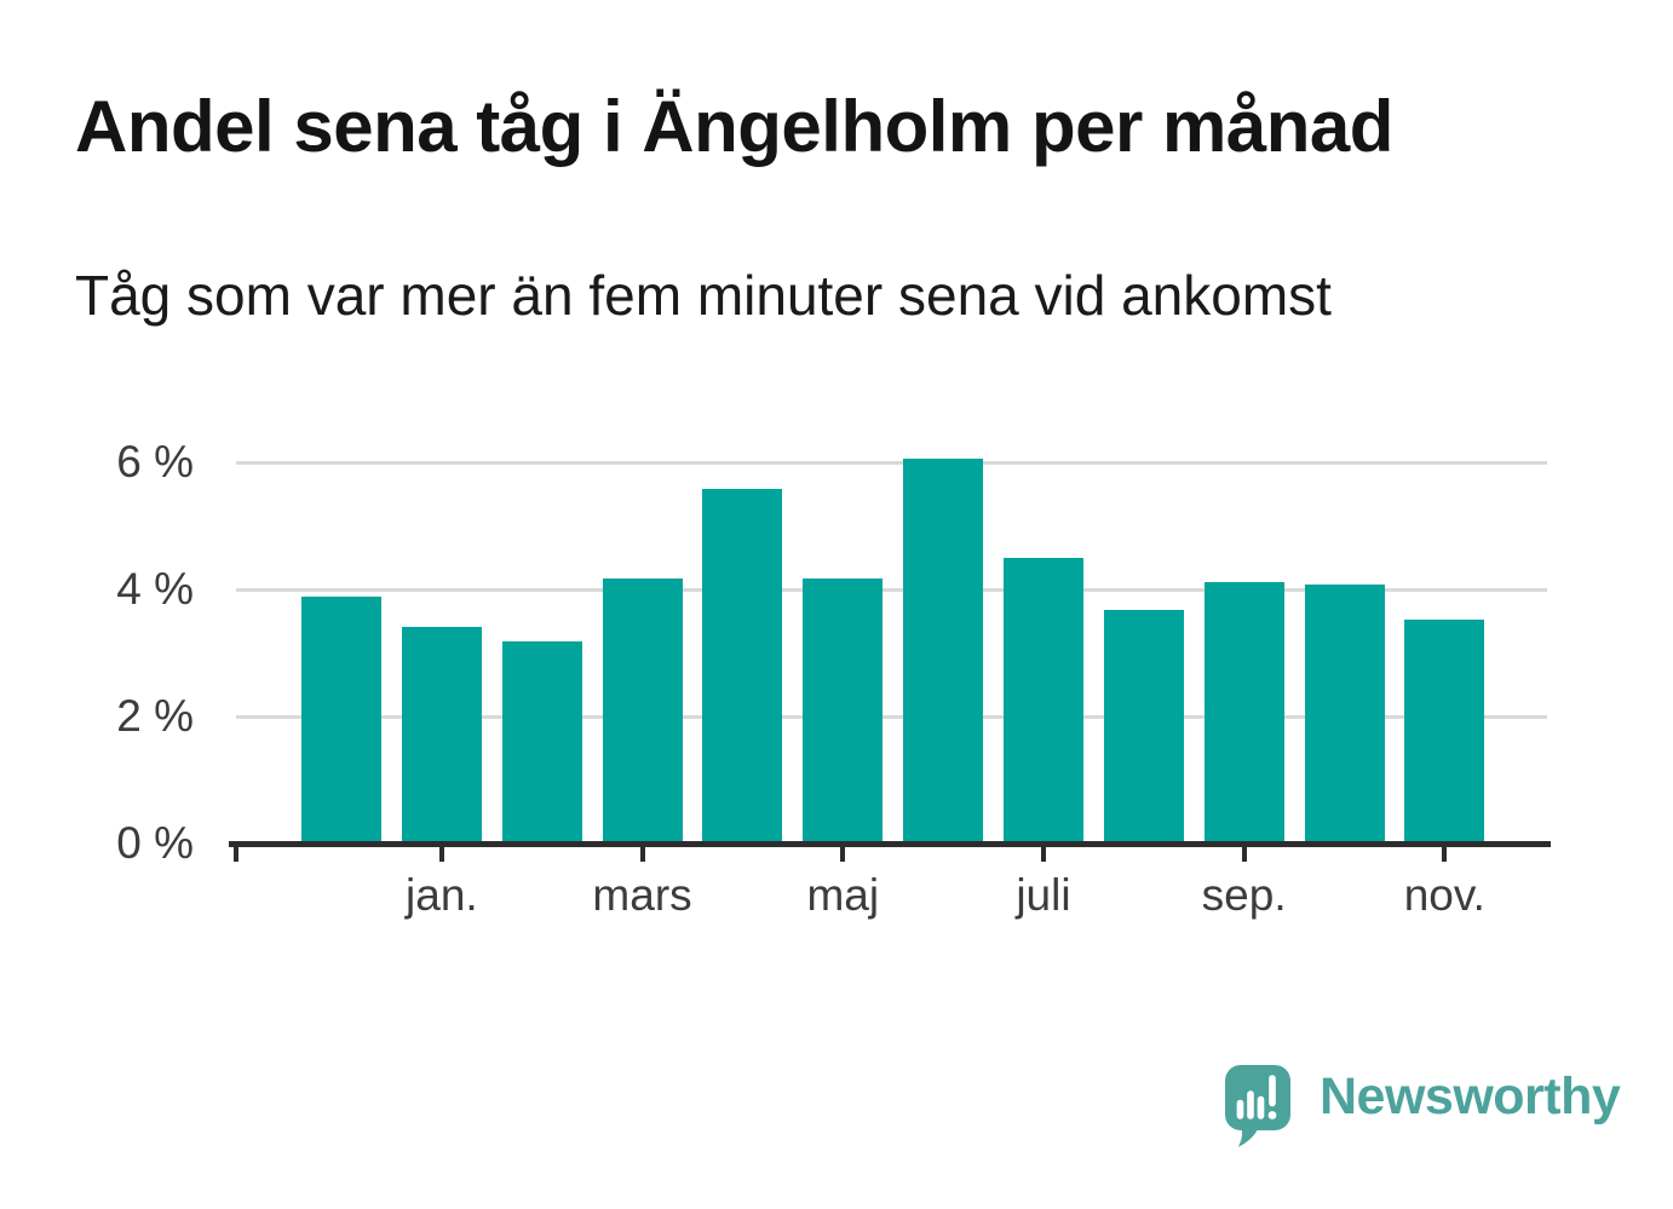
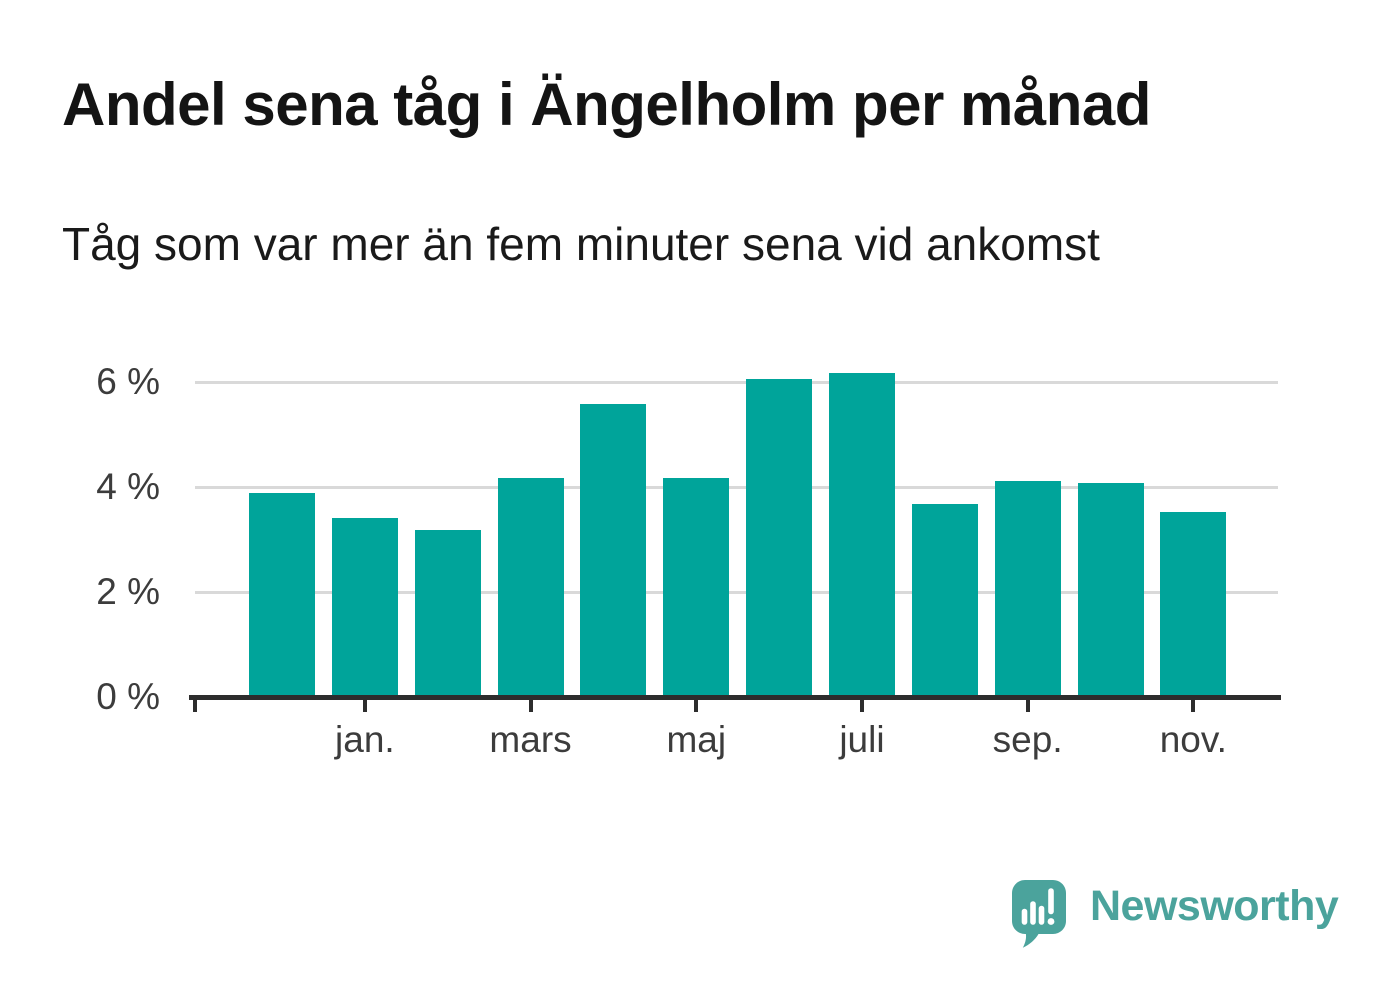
juli: 4.5% -> 6.2%
